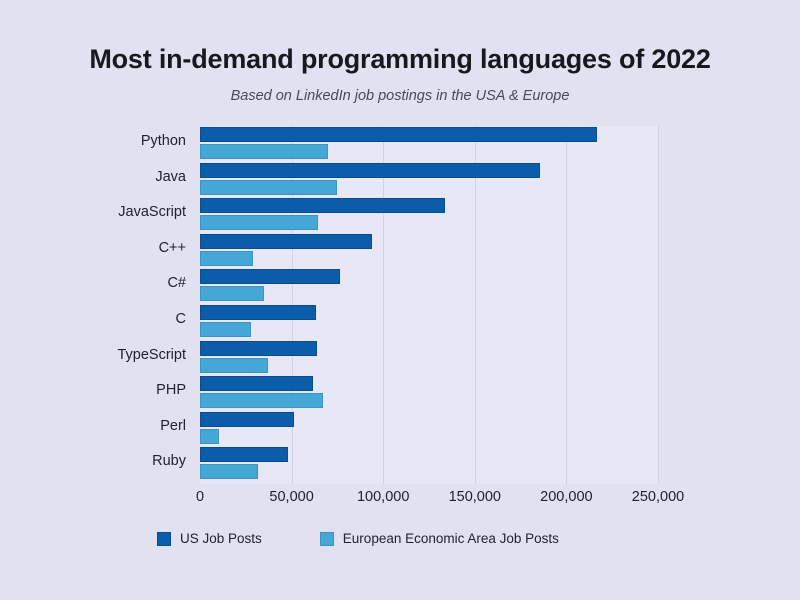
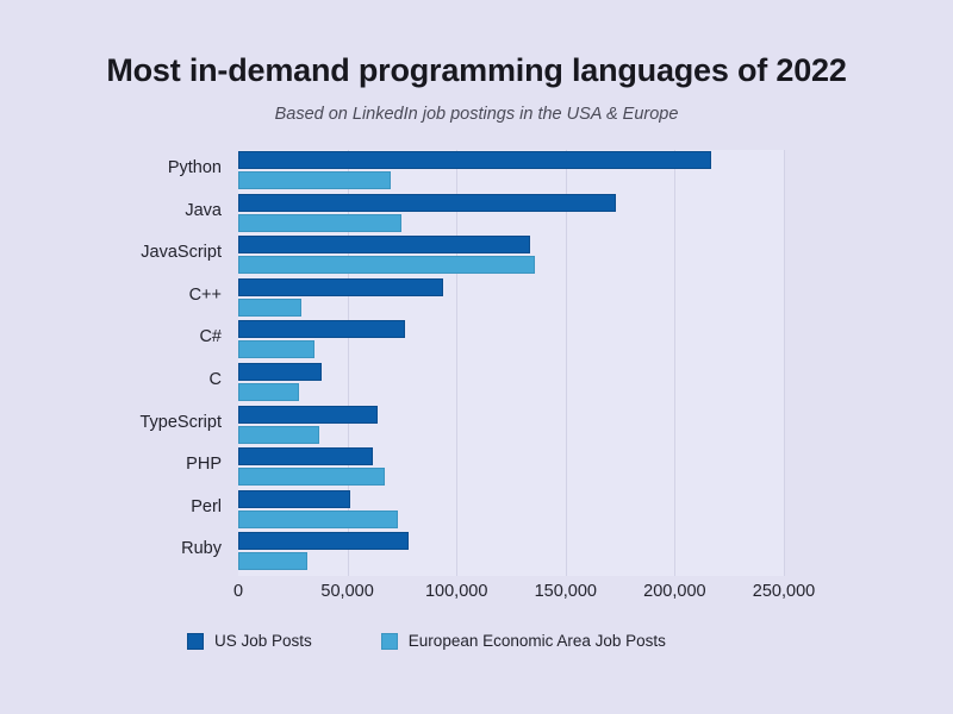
US Job Posts/Java: 185000 -> 173000
European Economic Area Job Posts/JavaScript: 64000 -> 136000
US Job Posts/C: 63000 -> 38000
European Economic Area Job Posts/Perl: 10000 -> 73000
US Job Posts/Ruby: 48000 -> 78000
